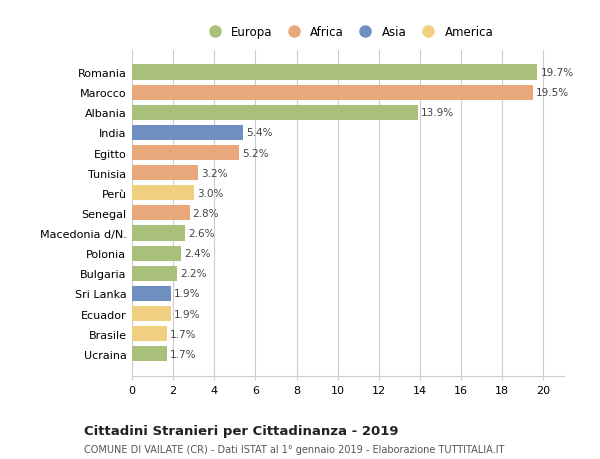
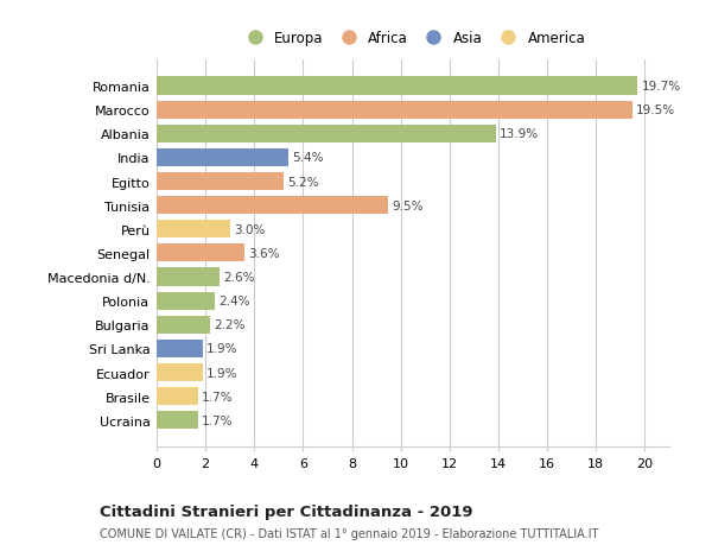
Tunisia: 3.2% -> 9.5%
Senegal: 2.8% -> 3.6%
